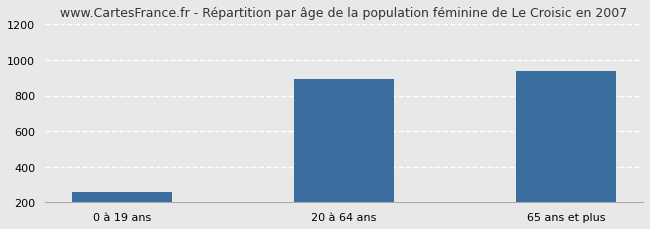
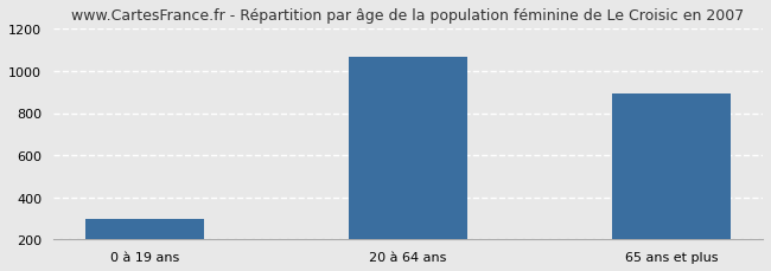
0 à 19 ans: 260 -> 300
20 à 64 ans: 890 -> 1060
65 ans et plus: 940 -> 890
